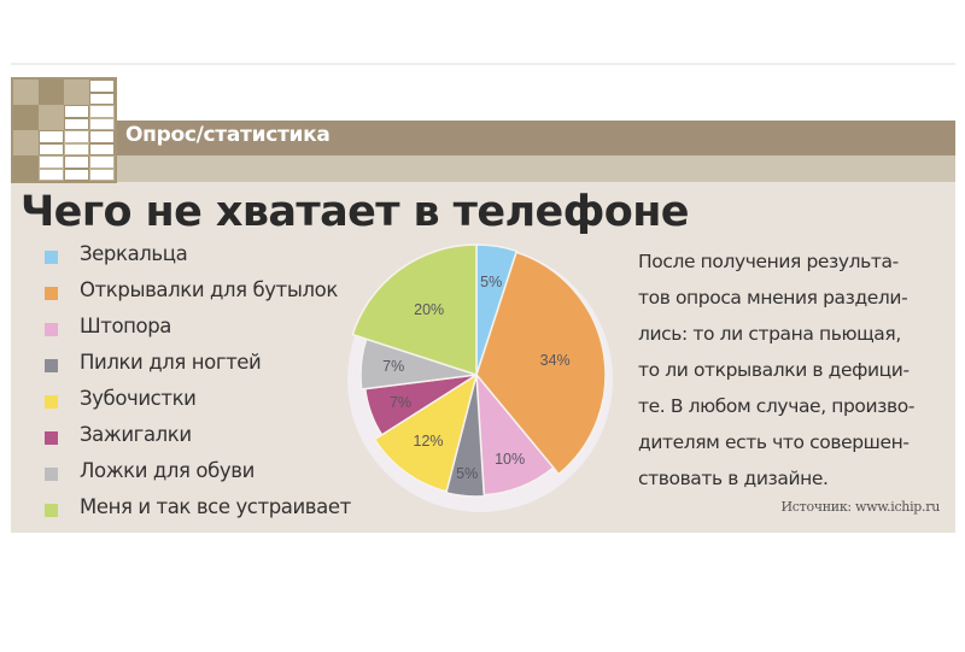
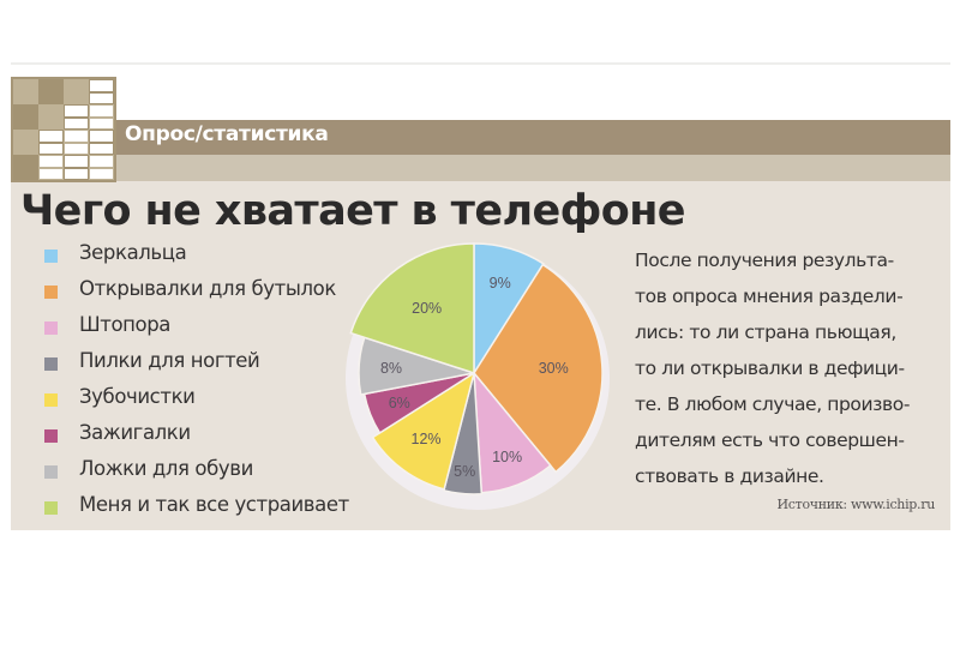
Зеркальца: 5% -> 9%
Открывалки для бутылок: 34% -> 30%
Зажигалки: 7% -> 6%
Ложки для обуви: 7% -> 8%
